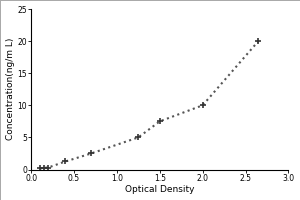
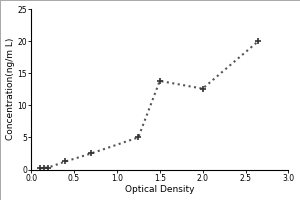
1.5: 7.5 -> 13.8
2.0: 10.0 -> 12.6
